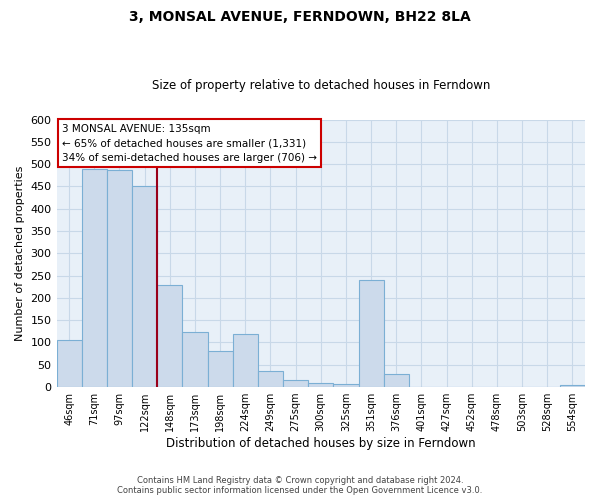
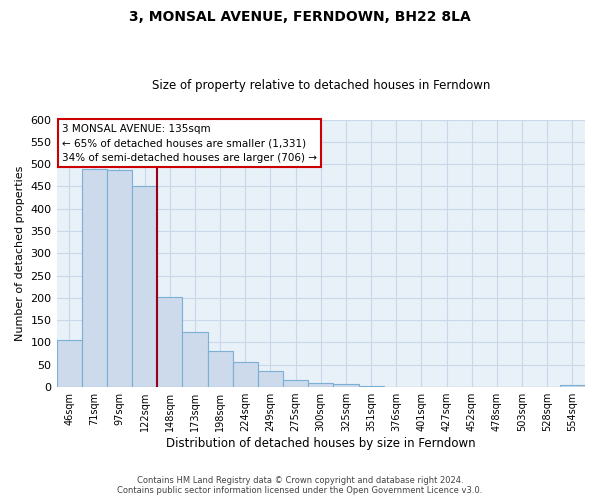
148sqm: 230 -> 202
224sqm: 120 -> 57
351sqm: 240 -> 2
376sqm: 30 -> 1
